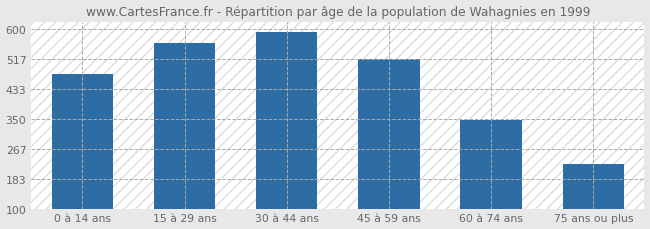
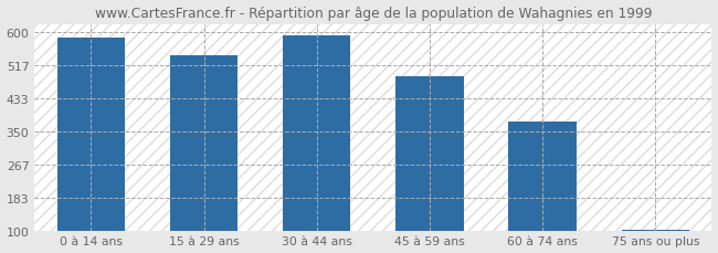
0 à 14 ans: 475 -> 585
15 à 29 ans: 560 -> 540
45 à 59 ans: 515 -> 487
60 à 74 ans: 345 -> 375
75 ans ou plus: 225 -> 103
